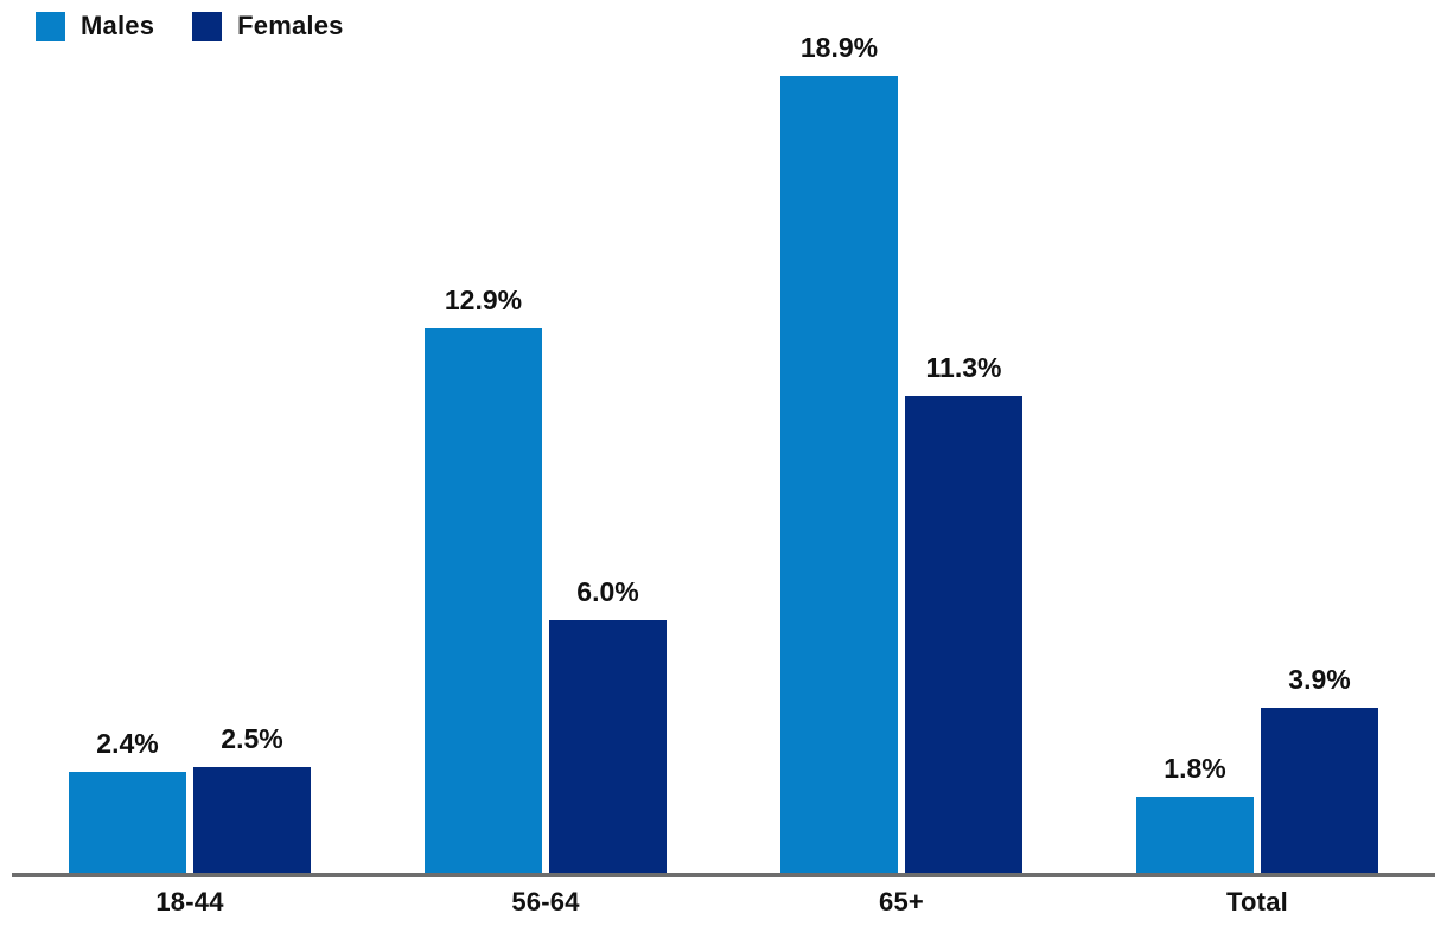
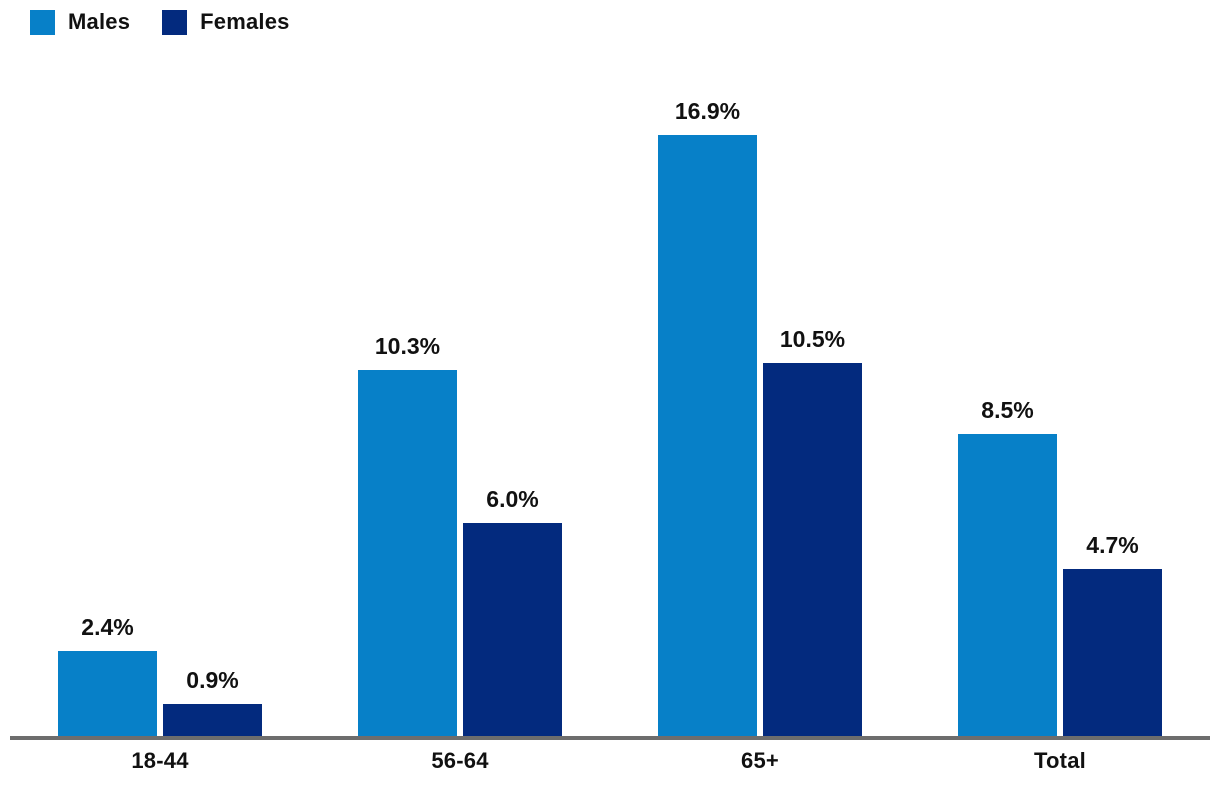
Females/18-44: 2.5% -> 0.9%
Males/56-64: 12.9% -> 10.3%
Males/65+: 18.9% -> 16.9%
Females/65+: 11.3% -> 10.5%
Males/Total: 1.8% -> 8.5%
Females/Total: 3.9% -> 4.7%
